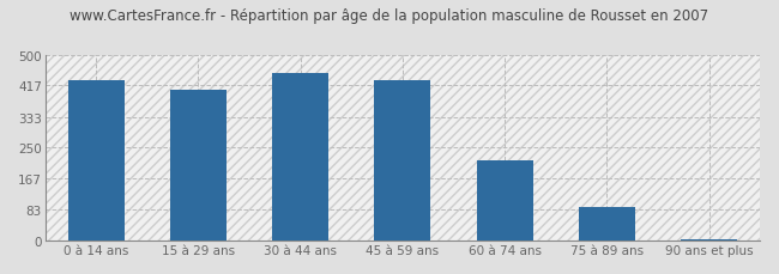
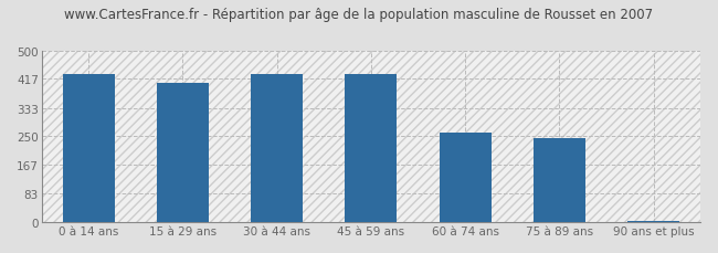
30 à 44 ans: 450 -> 430
60 à 74 ans: 215 -> 260
75 à 89 ans: 90 -> 245
